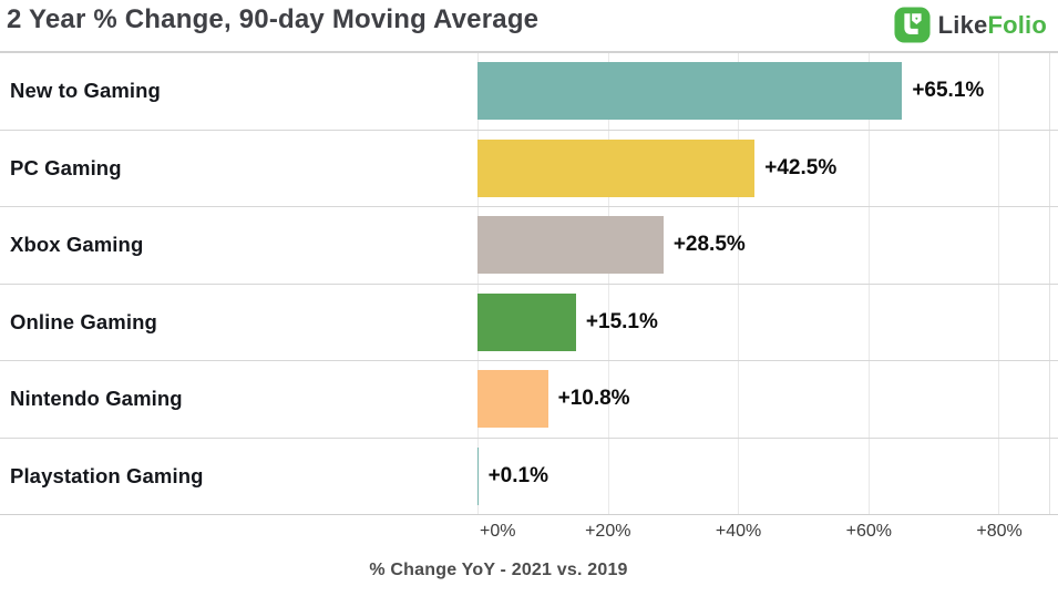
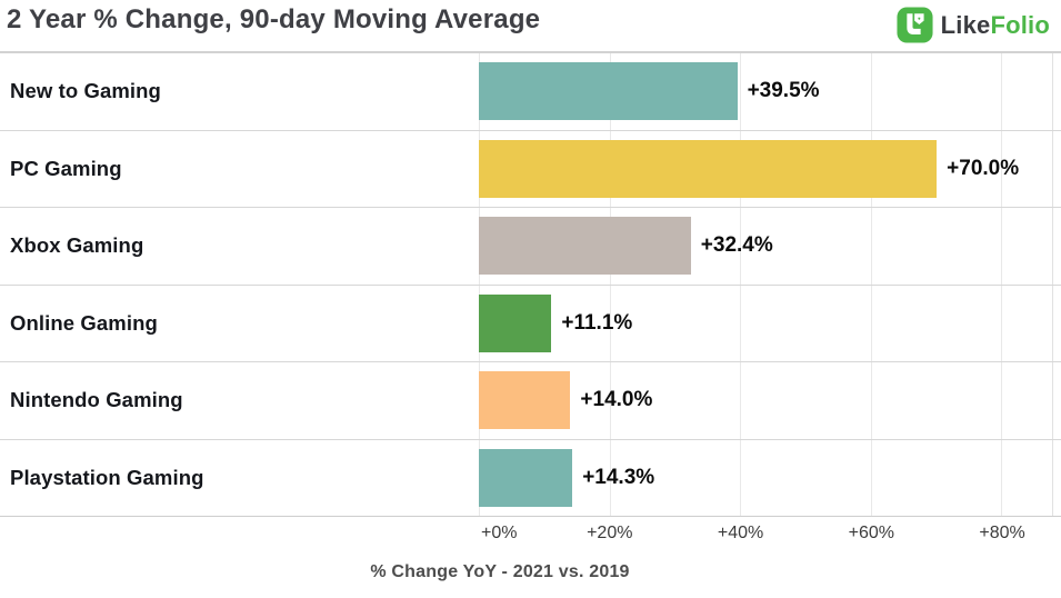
New to Gaming: +65.1% -> +39.5%
PC Gaming: +42.5% -> +70.0%
Xbox Gaming: +28.5% -> +32.4%
Online Gaming: +15.1% -> +11.1%
Nintendo Gaming: +10.8% -> +14.0%
Playstation Gaming: +0.1% -> +14.3%
